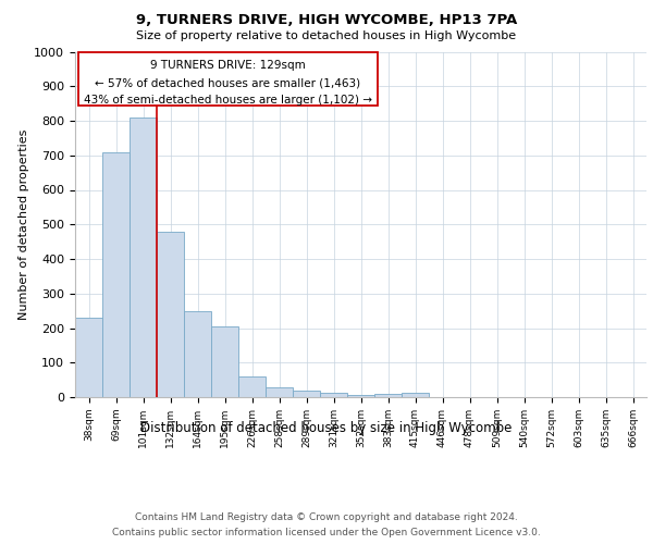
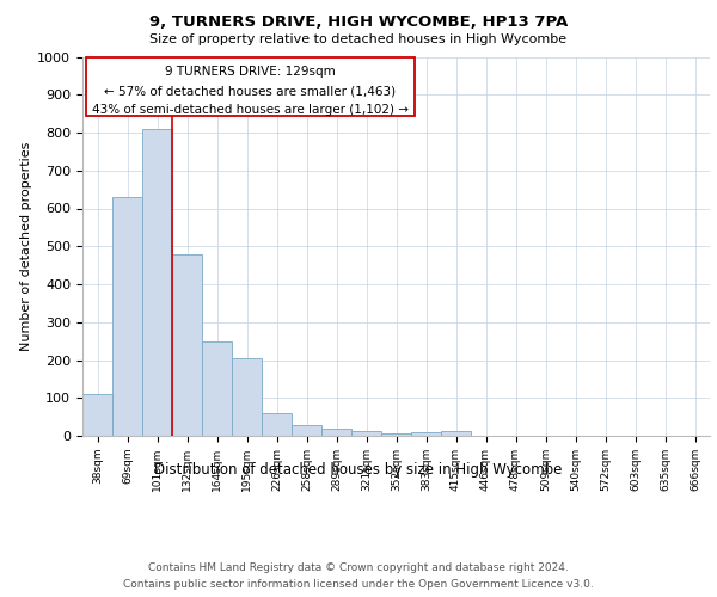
38sqm: 230 -> 110
69sqm: 710 -> 630
